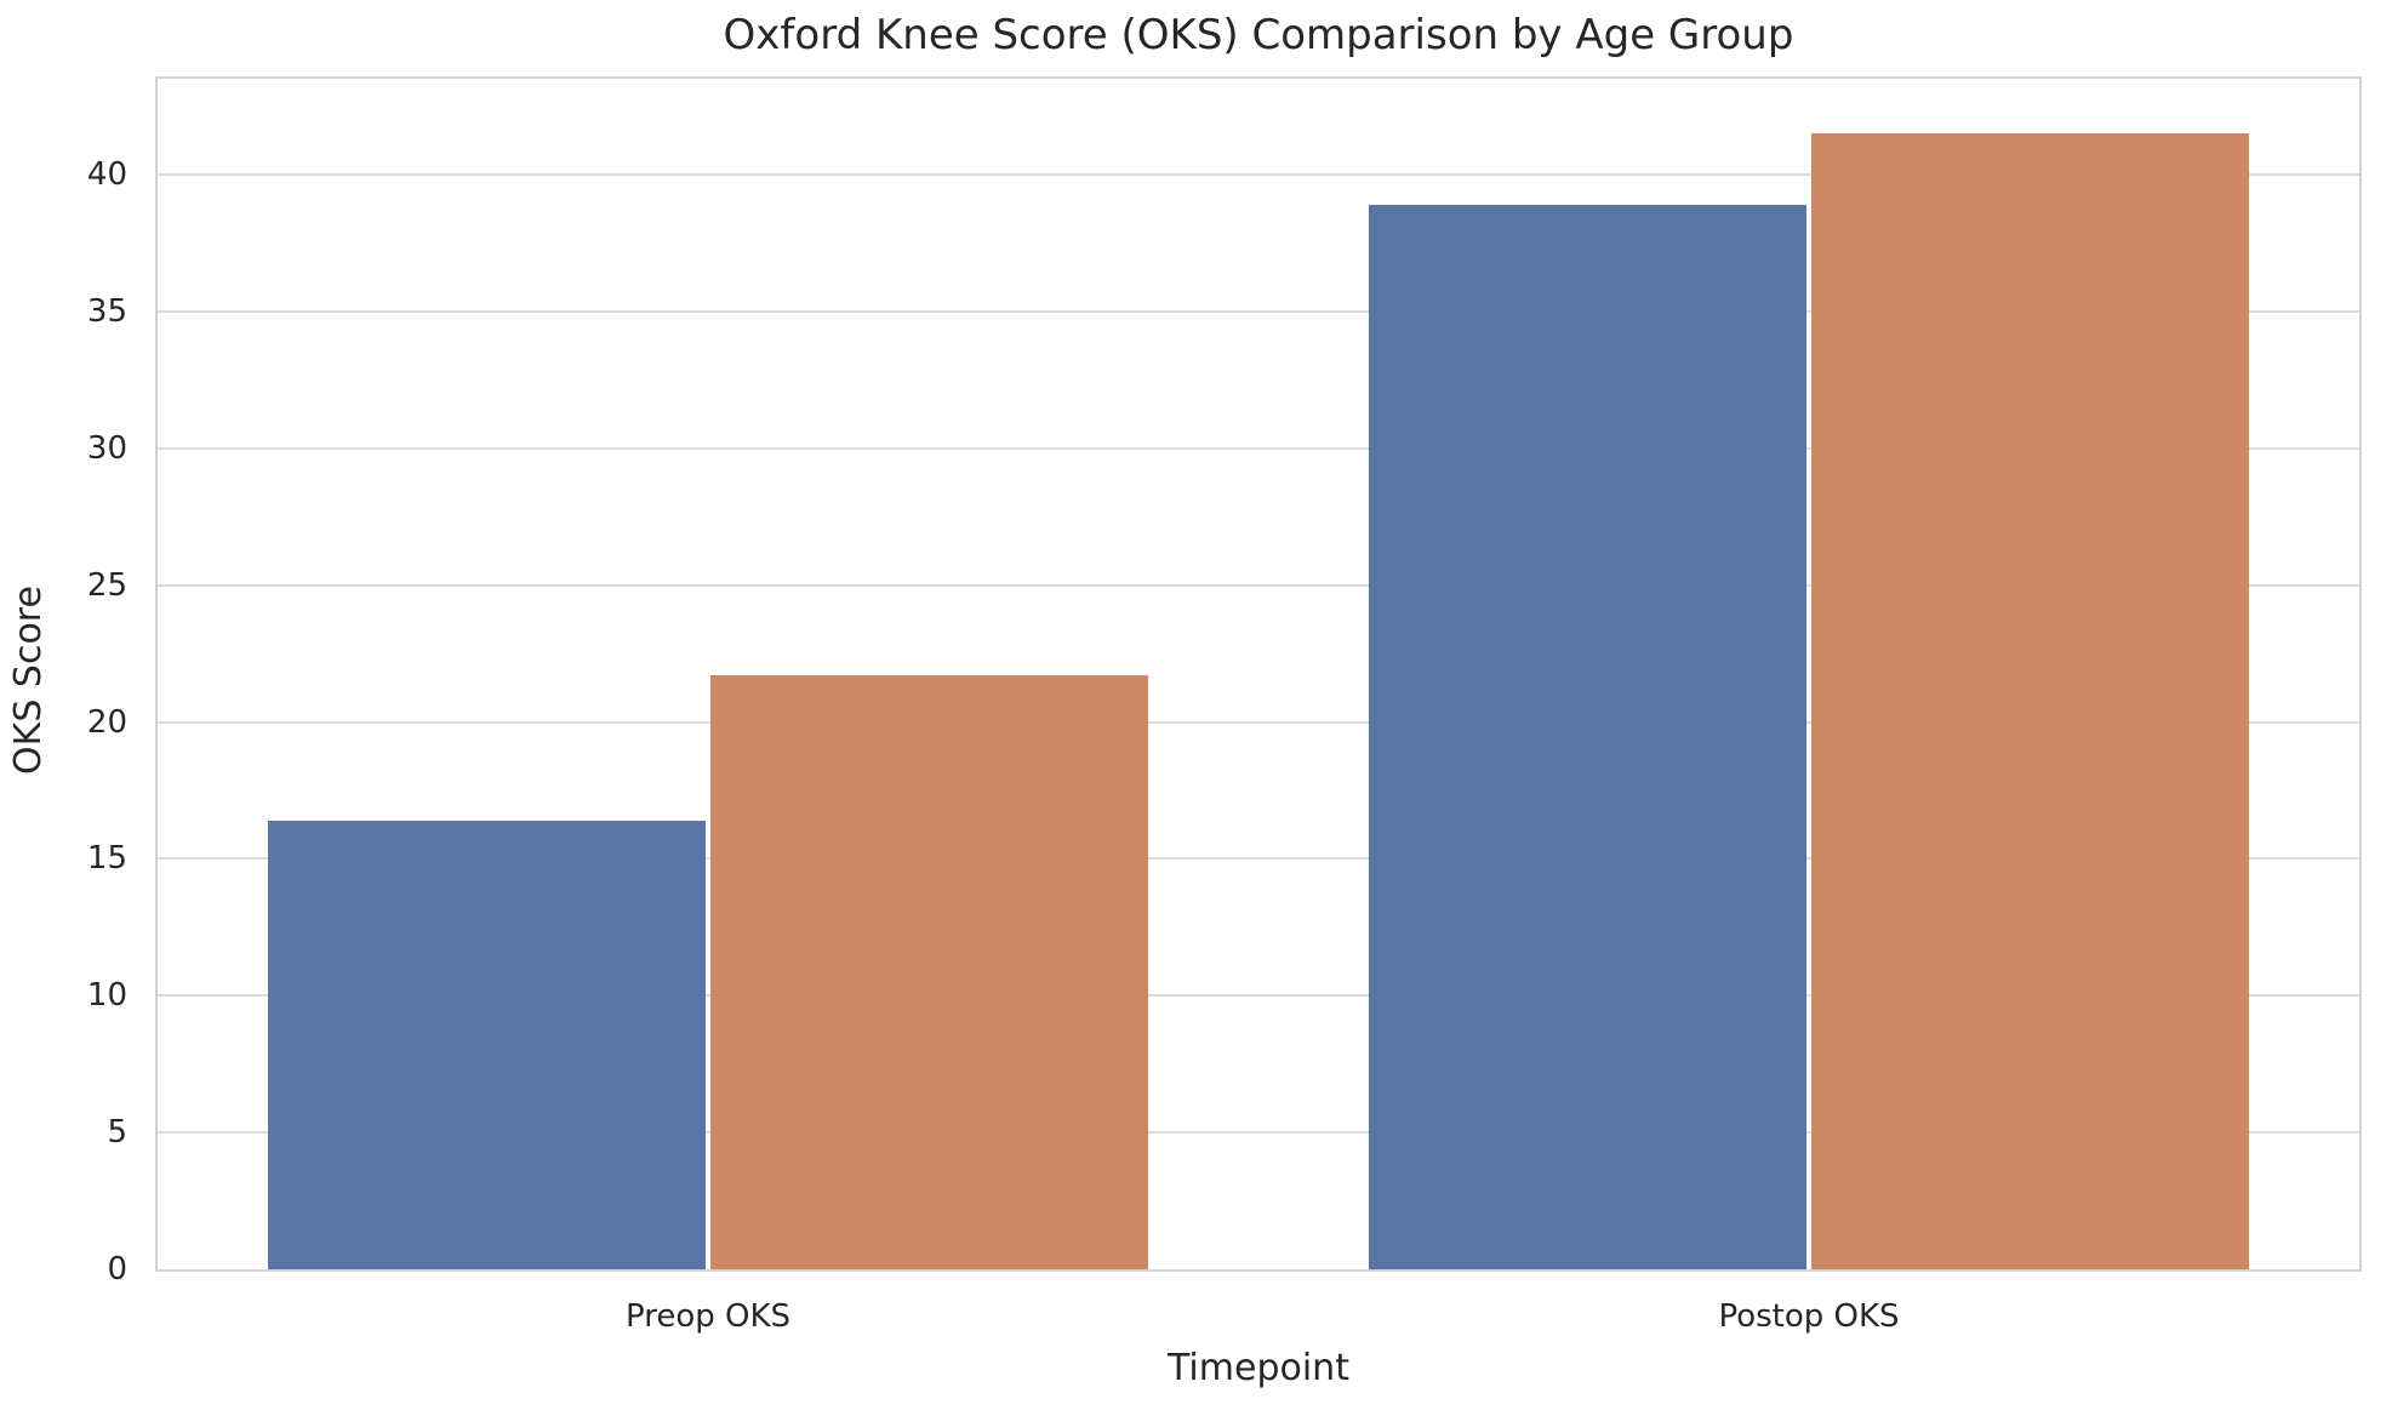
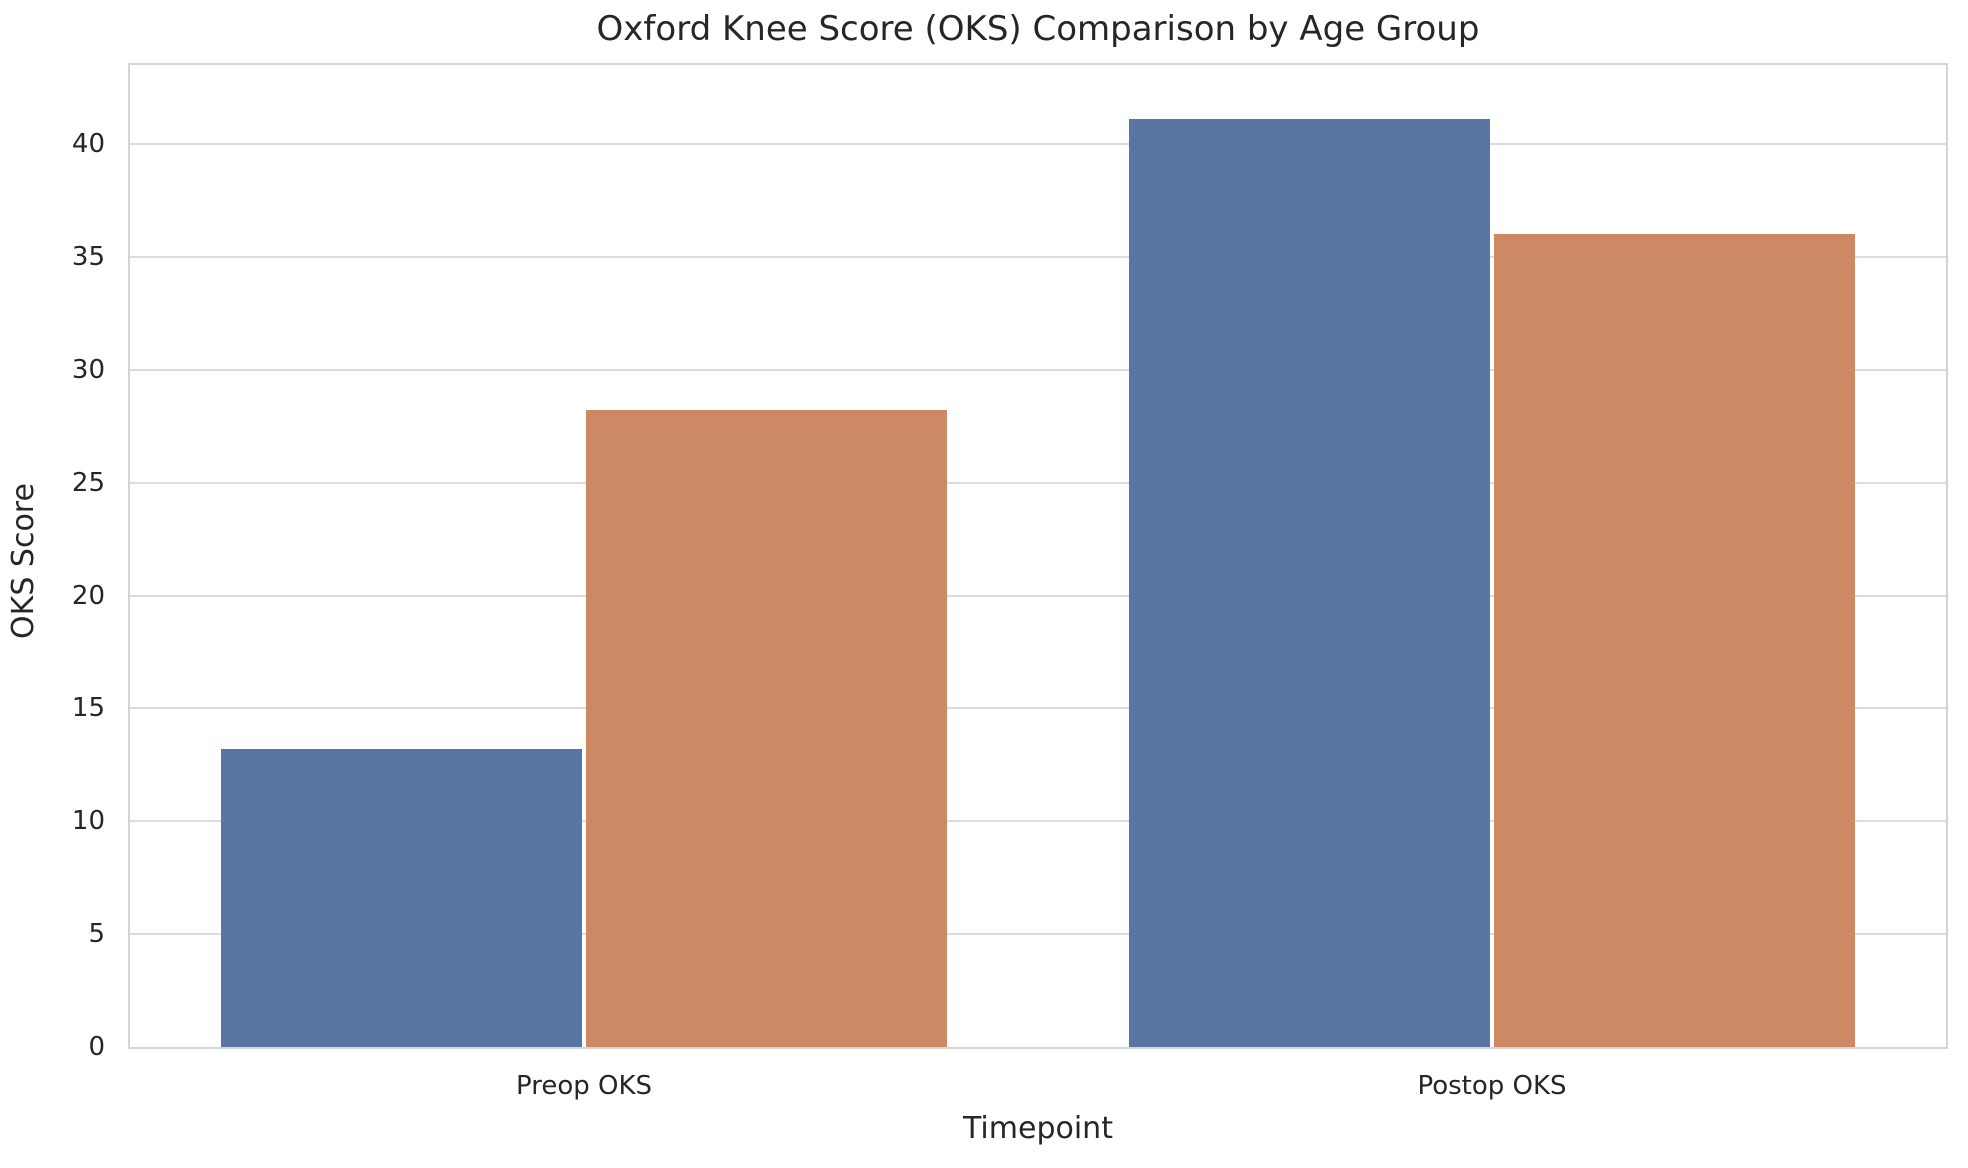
Age > 70/Preop OKS: 16.4 -> 13.2
Age < 70/Preop OKS: 21.7 -> 28.2
Age > 70/Postop OKS: 38.9 -> 41.1
Age < 70/Postop OKS: 41.5 -> 36.0
